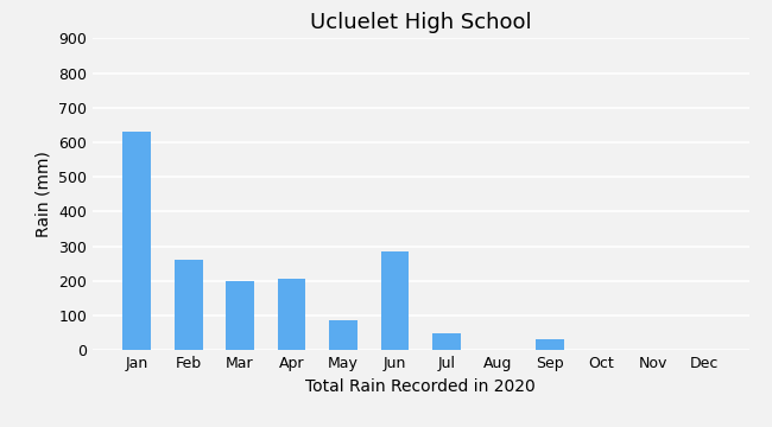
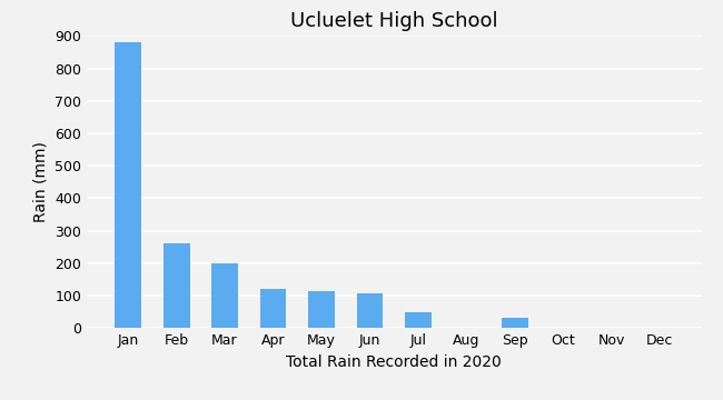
Jan: 630 -> 880
Apr: 205 -> 120
May: 85 -> 113
Jun: 285 -> 107
